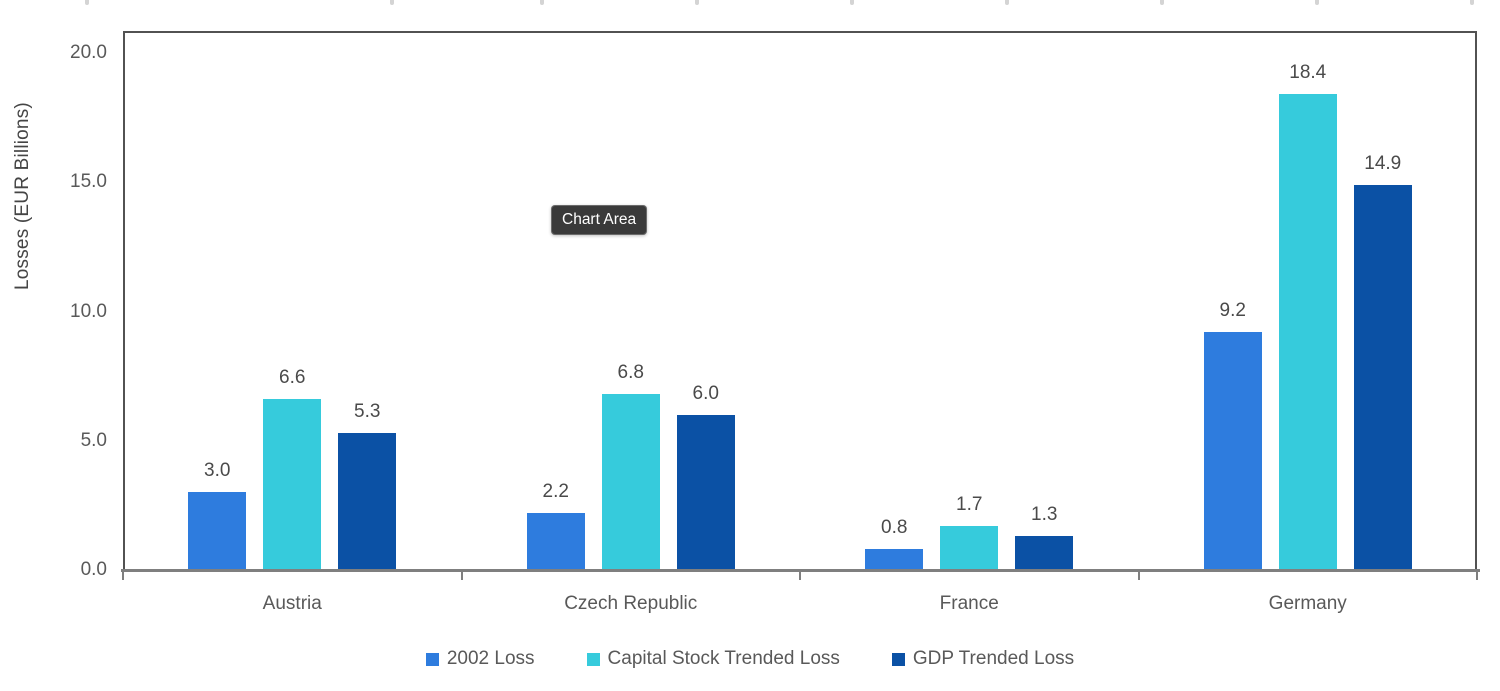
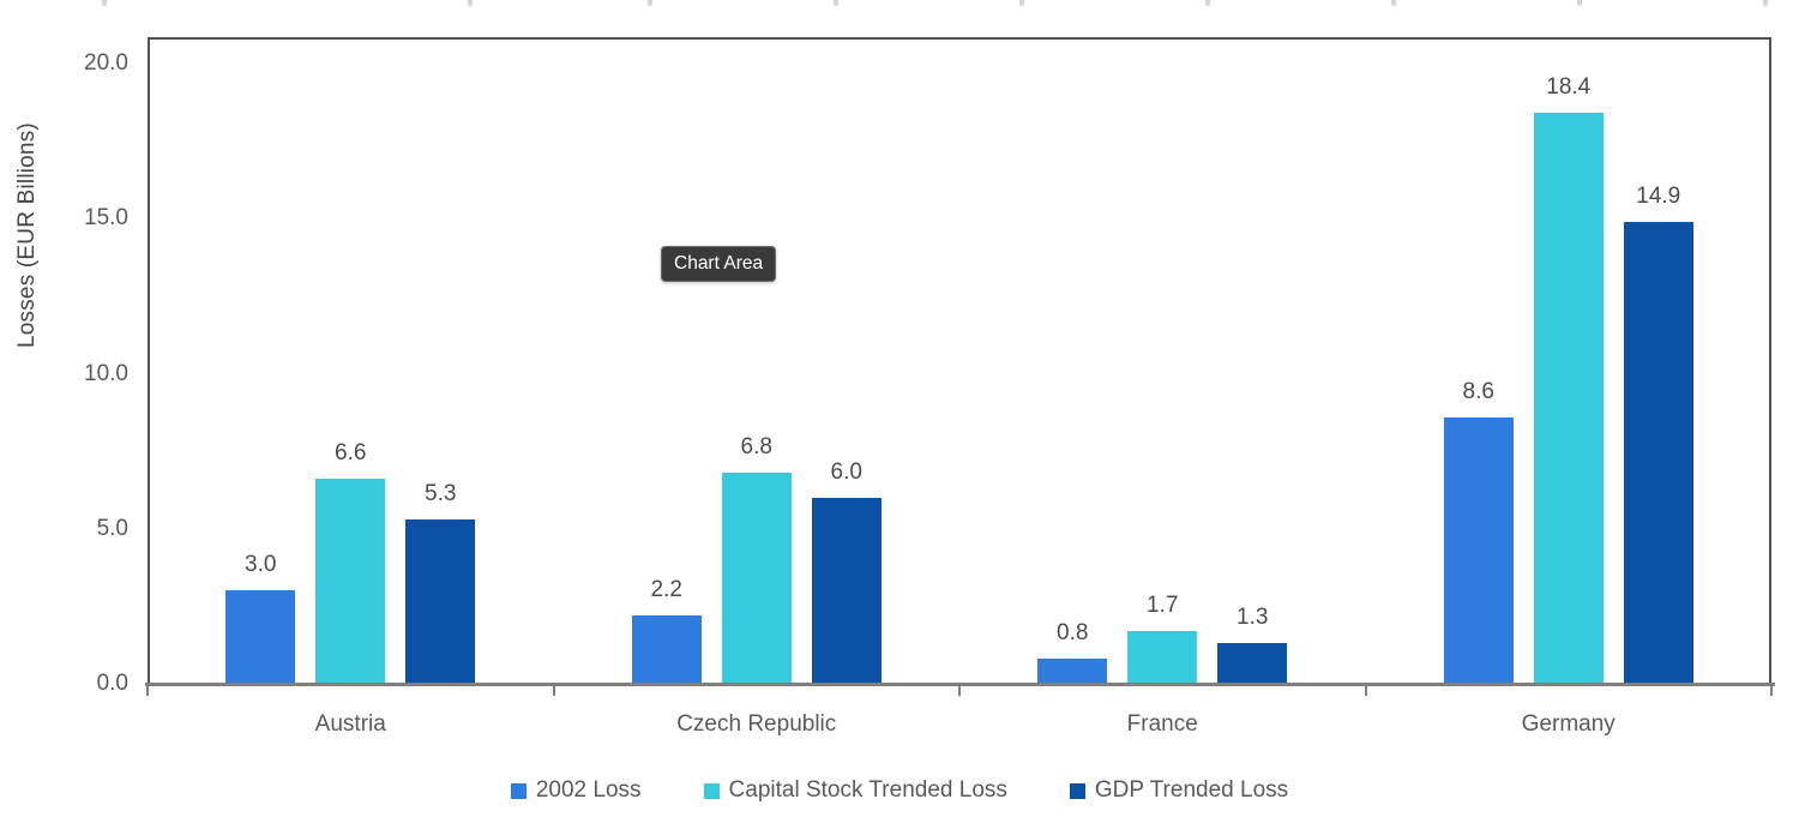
2002 Loss/Germany: 9.2 -> 8.6
